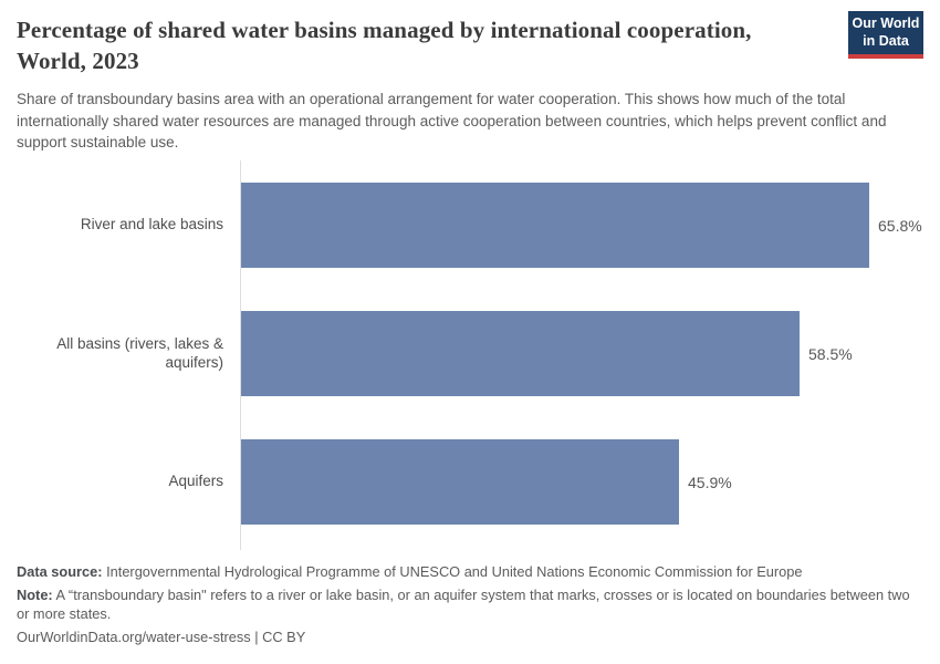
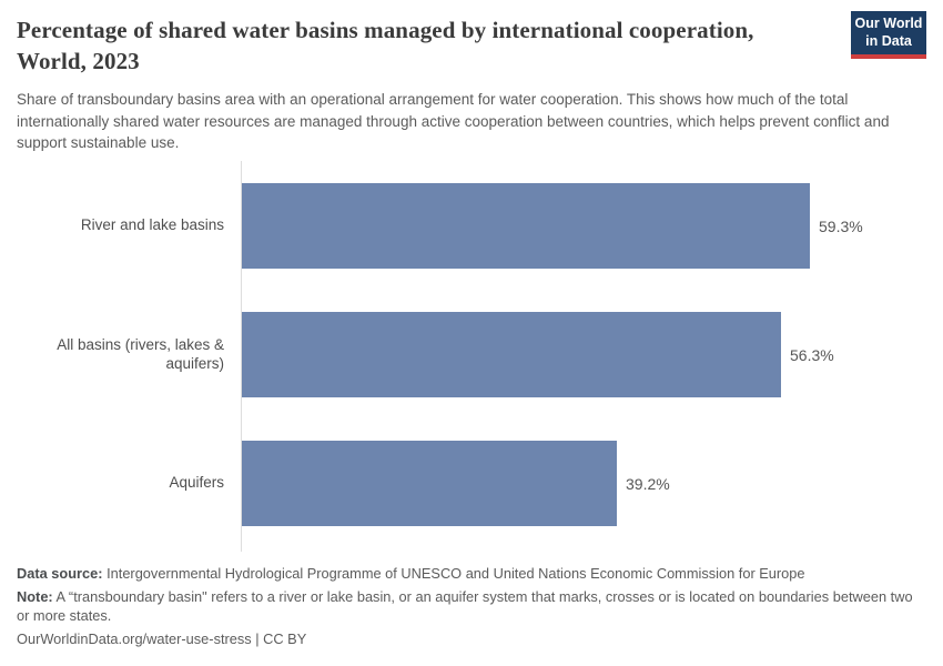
River and lake basins: 65.8% -> 59.3%
All basins (rivers, lakes & aquifers): 58.5% -> 56.3%
Aquifers: 45.9% -> 39.2%
